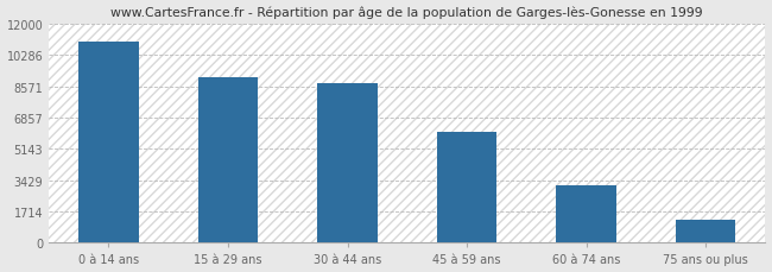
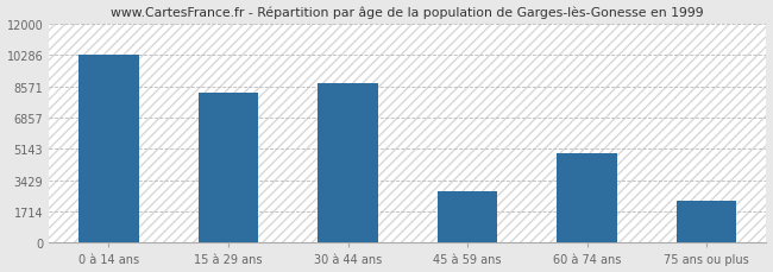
0 à 14 ans: 11000 -> 10300
15 à 29 ans: 9000 -> 8200
45 à 59 ans: 6000 -> 2800
60 à 74 ans: 3200 -> 4900
75 ans ou plus: 1300 -> 2300
